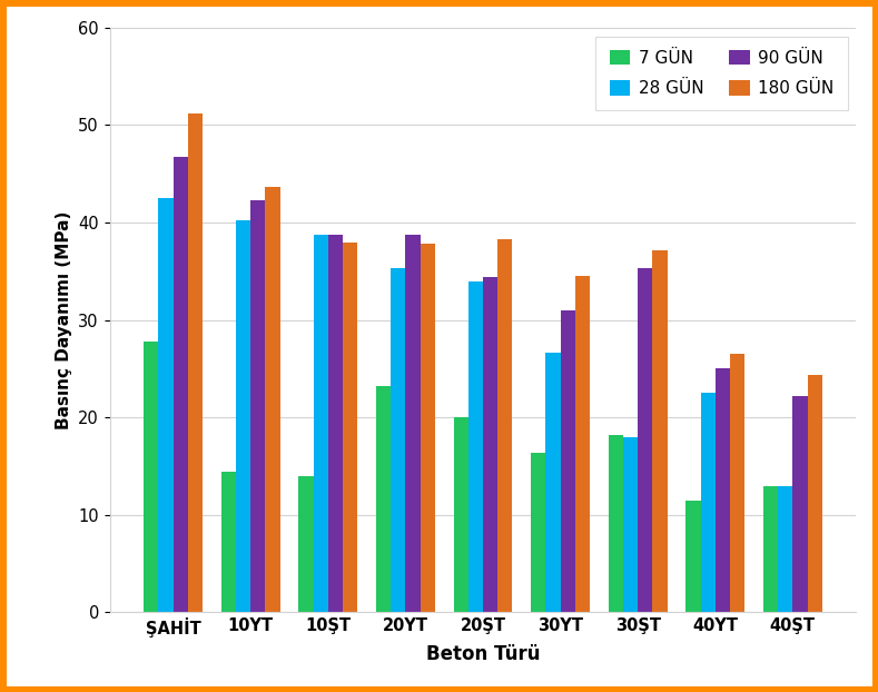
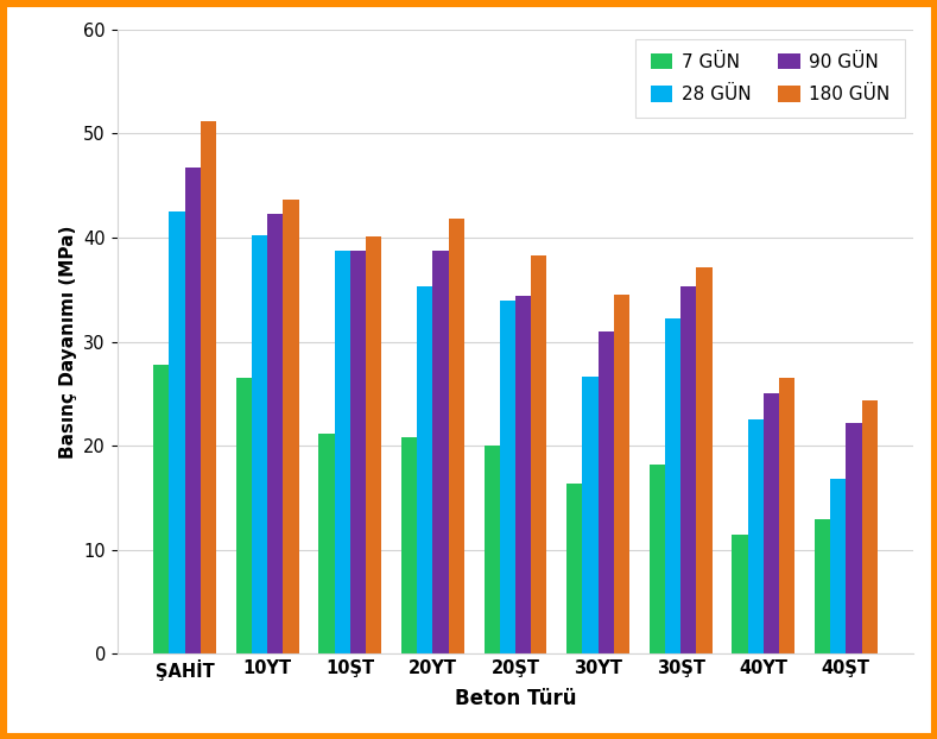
7 GÜN/10YT: 14.4 -> 26.5
7 GÜN/10ŞT: 14.0 -> 21.2
180 GÜN/10ŞT: 38.0 -> 40.1
7 GÜN/20YT: 23.2 -> 20.8
180 GÜN/20YT: 37.8 -> 41.8
28 GÜN/30ŞT: 18.0 -> 32.2
28 GÜN/40ŞT: 13.0 -> 16.8
